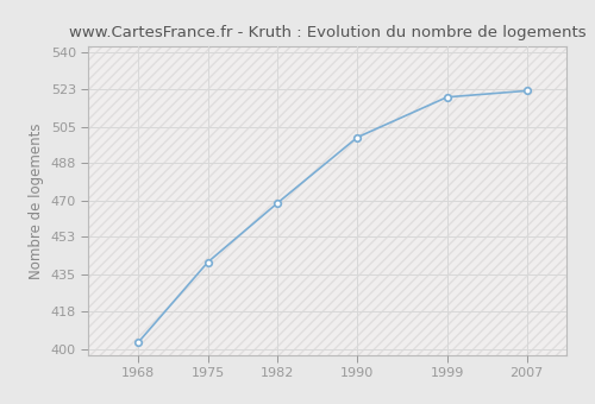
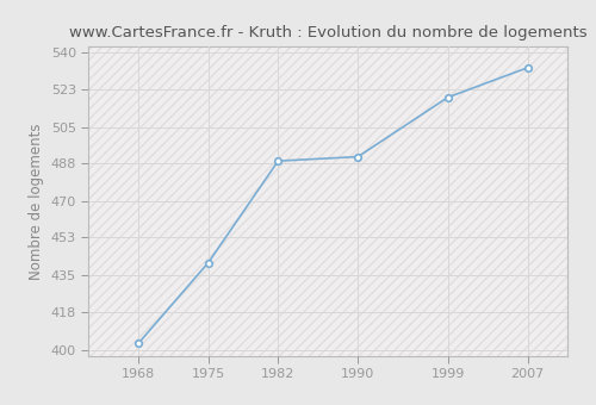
1982: 469 -> 489
1990: 500 -> 491
2007: 522 -> 533
